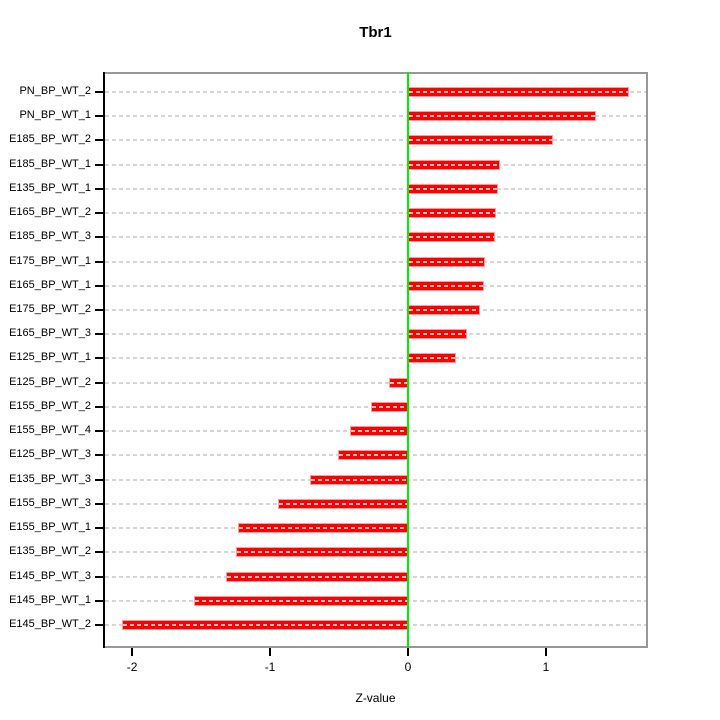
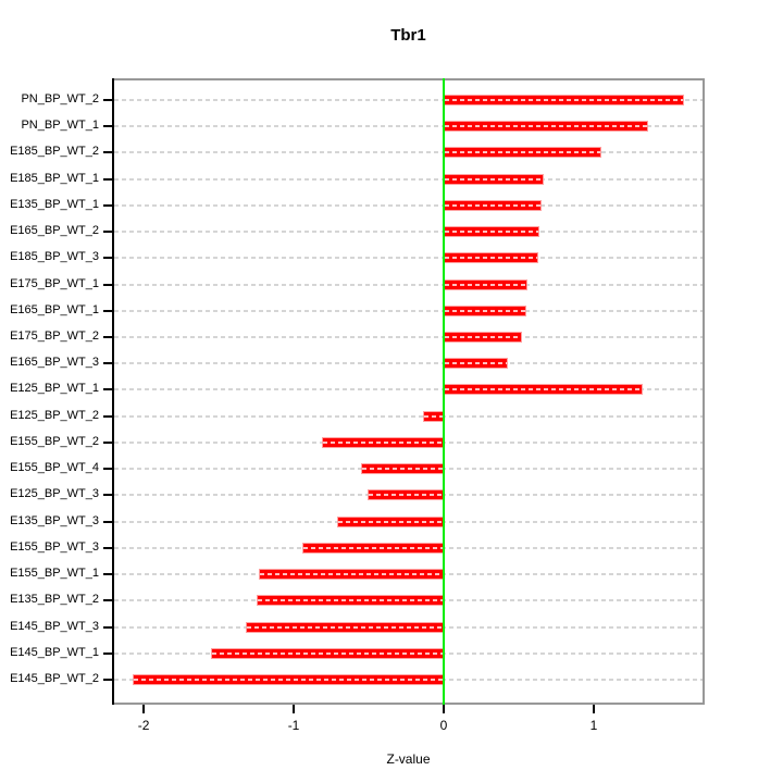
E125_BP_WT_1: 0.35 -> 1.33
E155_BP_WT_2: -0.27 -> -0.81
E155_BP_WT_4: -0.42 -> -0.55
